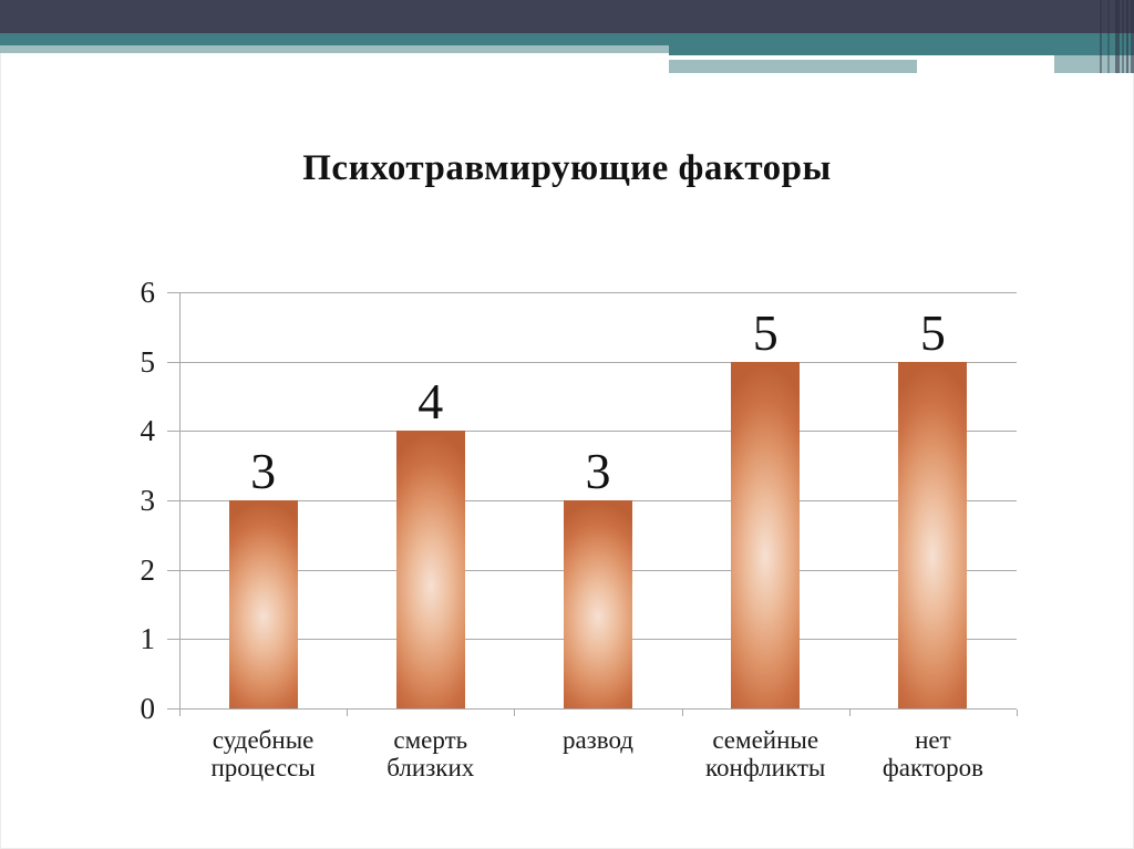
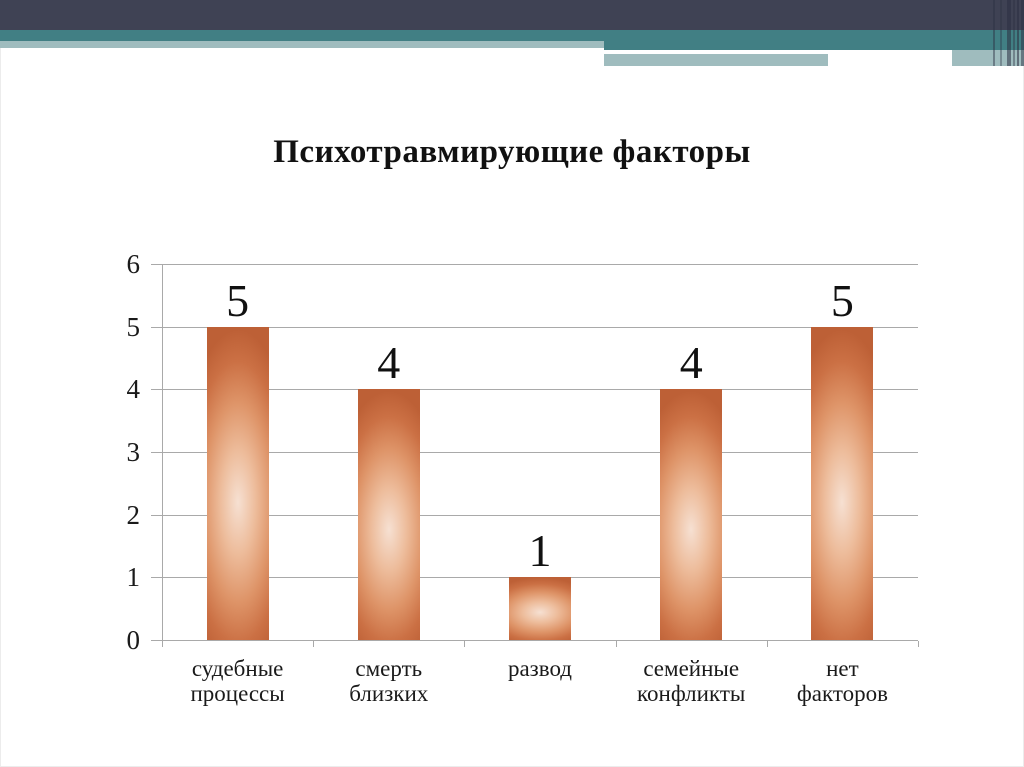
судебные процессы: 3 -> 5
развод: 3 -> 1
семейные конфликты: 5 -> 4
